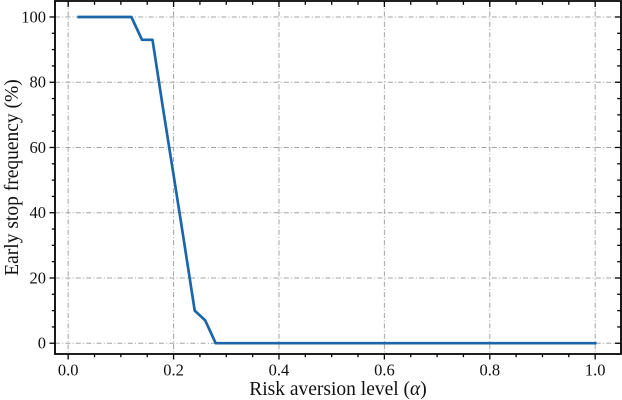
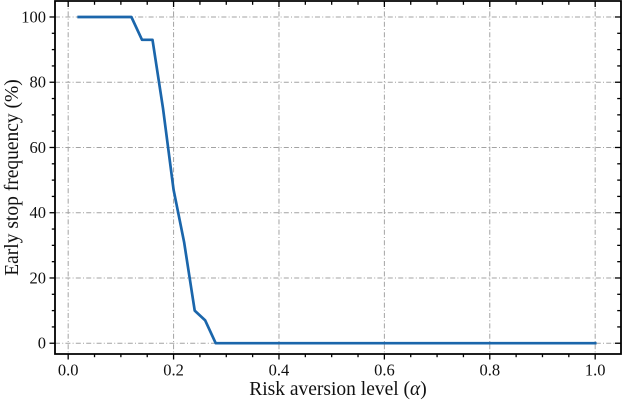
0.2: 52 -> 47
